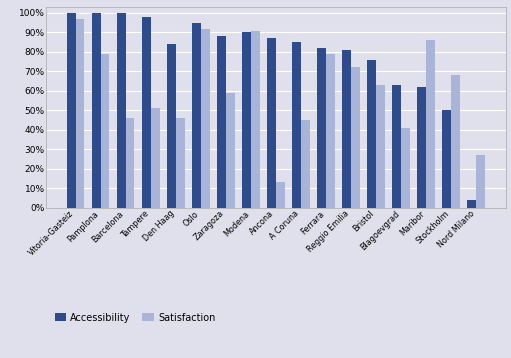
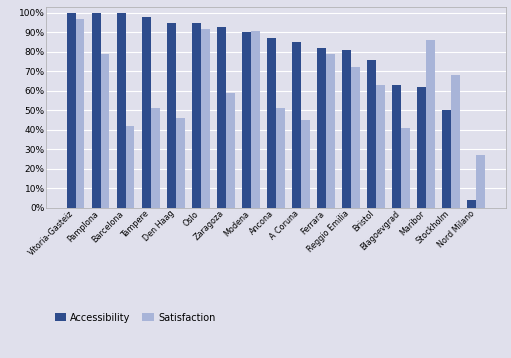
Satisfaction/Barcelona: 46% -> 42%
Accessibility/Den Haag: 84% -> 95%
Accessibility/Zaragoza: 88% -> 93%
Satisfaction/Ancona: 13% -> 51%
